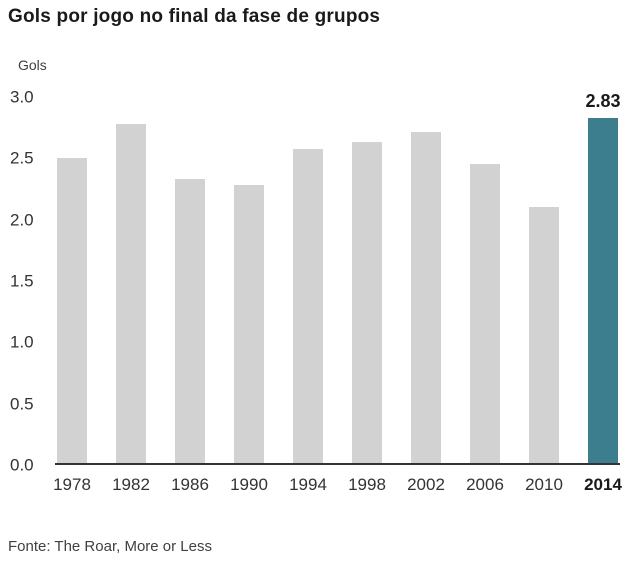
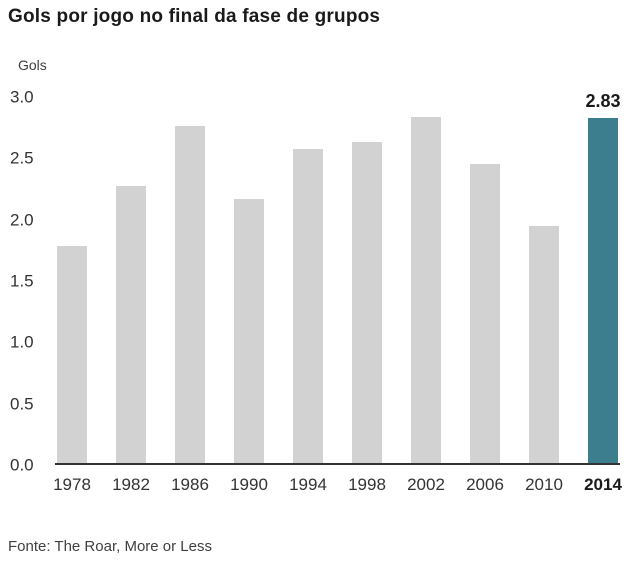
1978: 2.50 -> 1.78
1982: 2.78 -> 2.27
1986: 2.33 -> 2.76
1990: 2.28 -> 2.16
2002: 2.71 -> 2.84
2010: 2.10 -> 1.94
